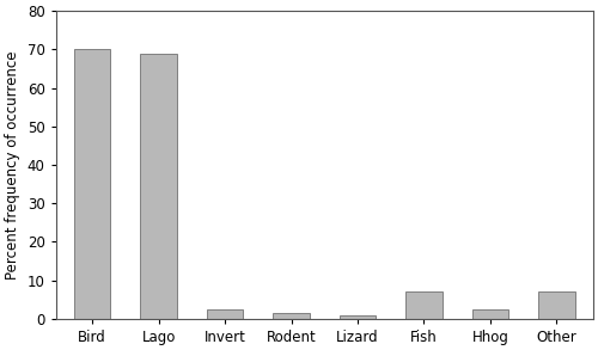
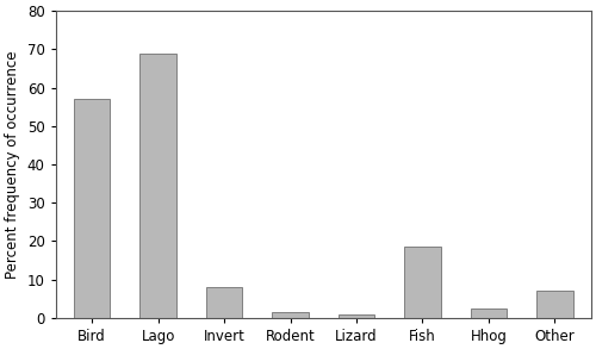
Bird: 70.0 -> 57.0
Invert: 2.5 -> 8.0
Fish: 7.0 -> 18.5
